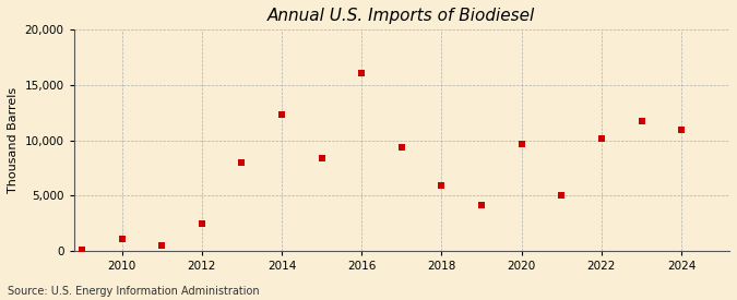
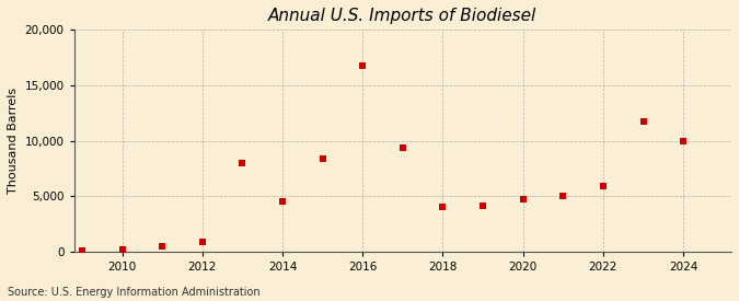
2010: 1,100 -> 200
2012: 2,400 -> 800
2014: 12,300 -> 4,500
2016: 16,100 -> 16,800
2018: 5,900 -> 4,000
2020: 9,700 -> 4,700
2022: 10,200 -> 5,900
2024: 10,900 -> 10,000
